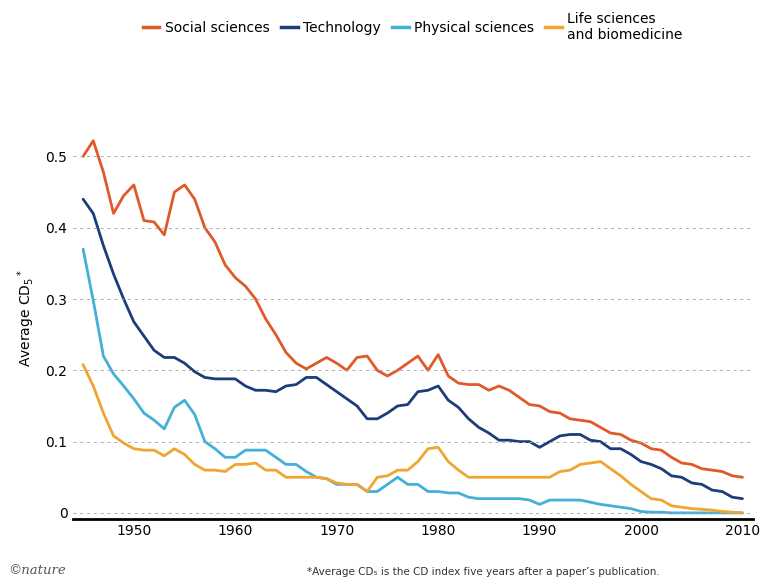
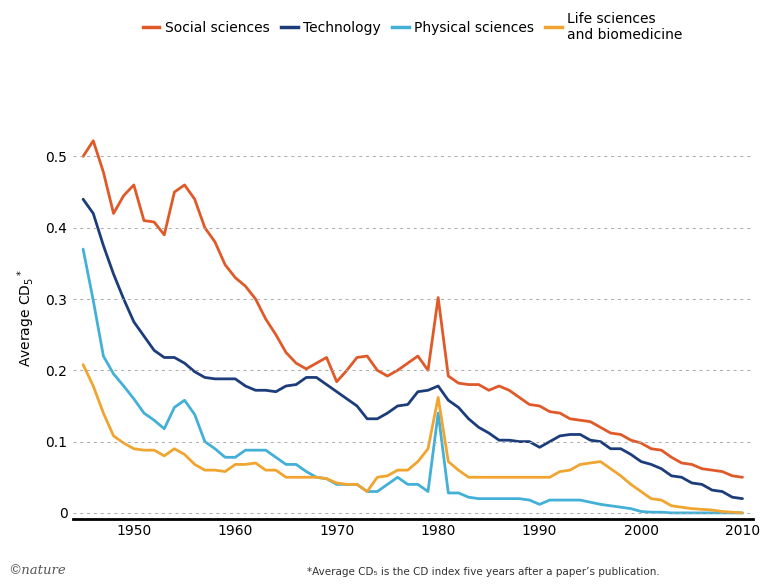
Social sciences/1970: 0.210 -> 0.184
Social sciences/1980: 0.222 -> 0.302
Physical sciences/1980: 0.030 -> 0.140
Life sciences and biomedicine/1980: 0.092 -> 0.162
